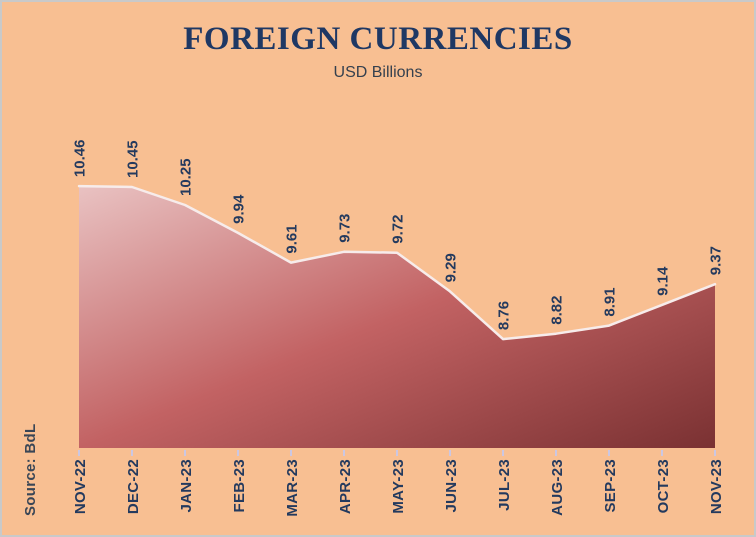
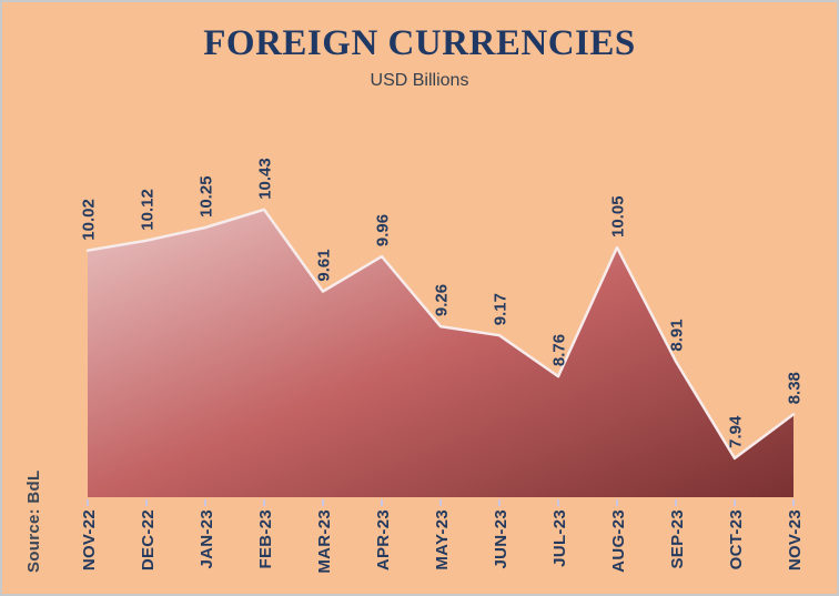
NOV-22: 10.46 -> 10.02
DEC-22: 10.45 -> 10.12
FEB-23: 9.94 -> 10.43
APR-23: 9.73 -> 9.96
MAY-23: 9.72 -> 9.26
JUN-23: 9.29 -> 9.17
AUG-23: 8.82 -> 10.05
OCT-23: 9.14 -> 7.94
NOV-23: 9.37 -> 8.38
